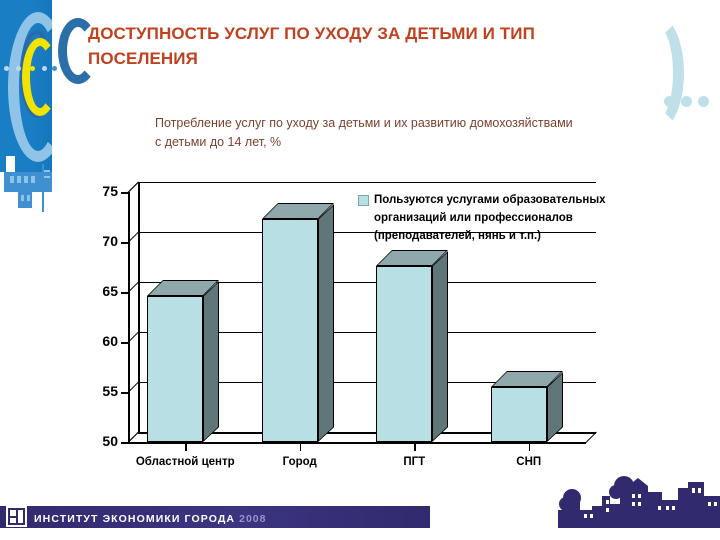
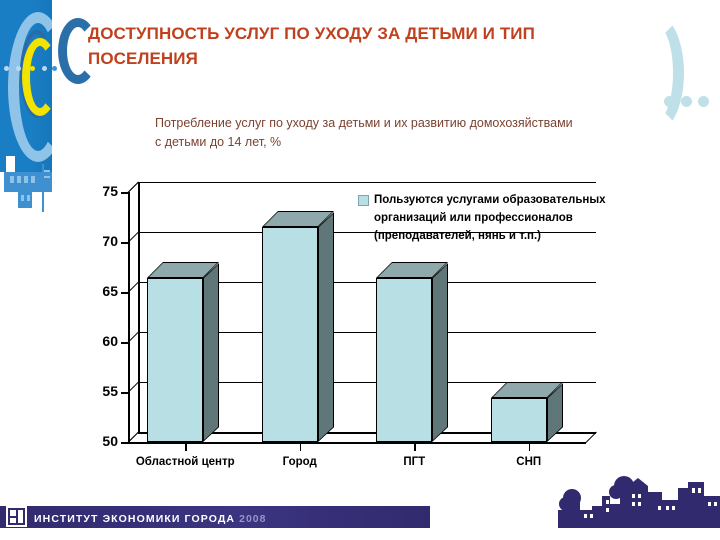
Областной центр: 64.6 -> 66.4
Город: 72.3 -> 71.5
ПГТ: 67.6 -> 66.4
СНП: 55.5 -> 54.4
